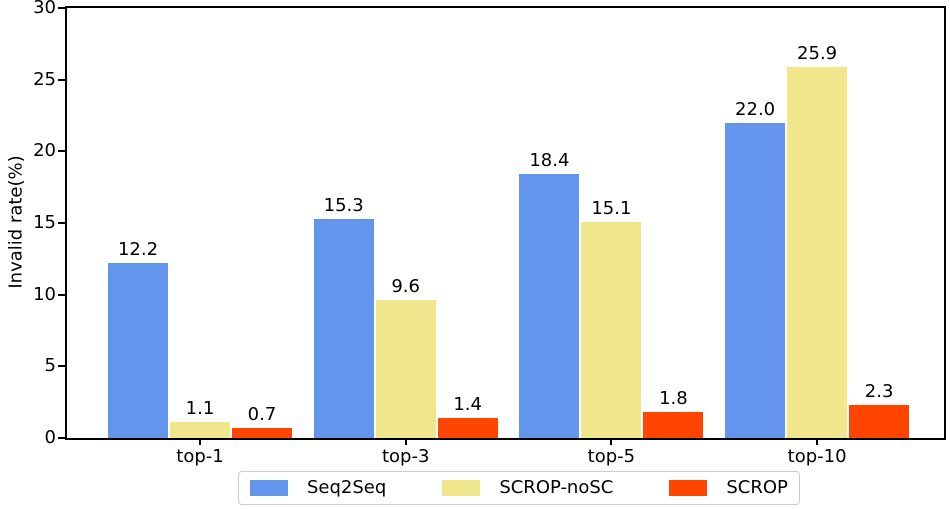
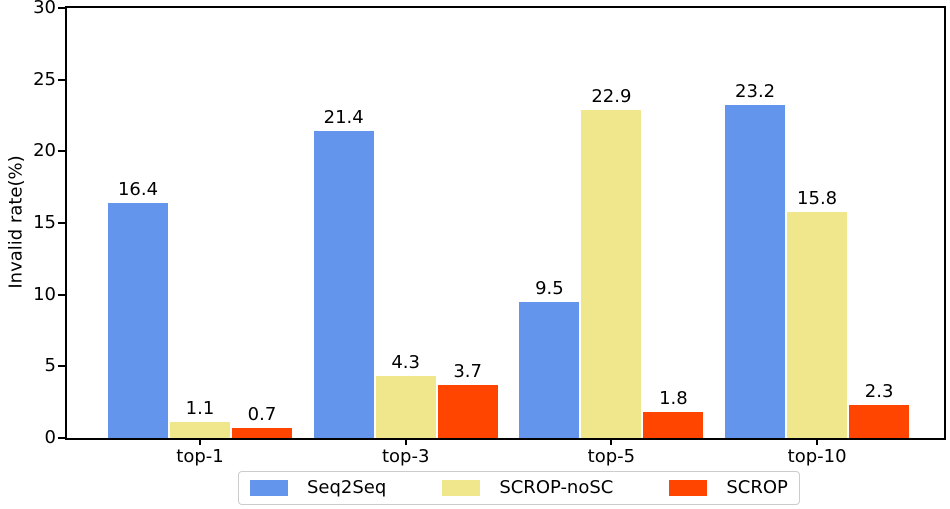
Seq2Seq/top-1: 12.2 -> 16.4
Seq2Seq/top-3: 15.3 -> 21.4
SCROP-noSC/top-3: 9.6 -> 4.3
SCROP/top-3: 1.4 -> 3.7
Seq2Seq/top-5: 18.4 -> 9.5
SCROP-noSC/top-5: 15.1 -> 22.9
Seq2Seq/top-10: 22.0 -> 23.2
SCROP-noSC/top-10: 25.9 -> 15.8
